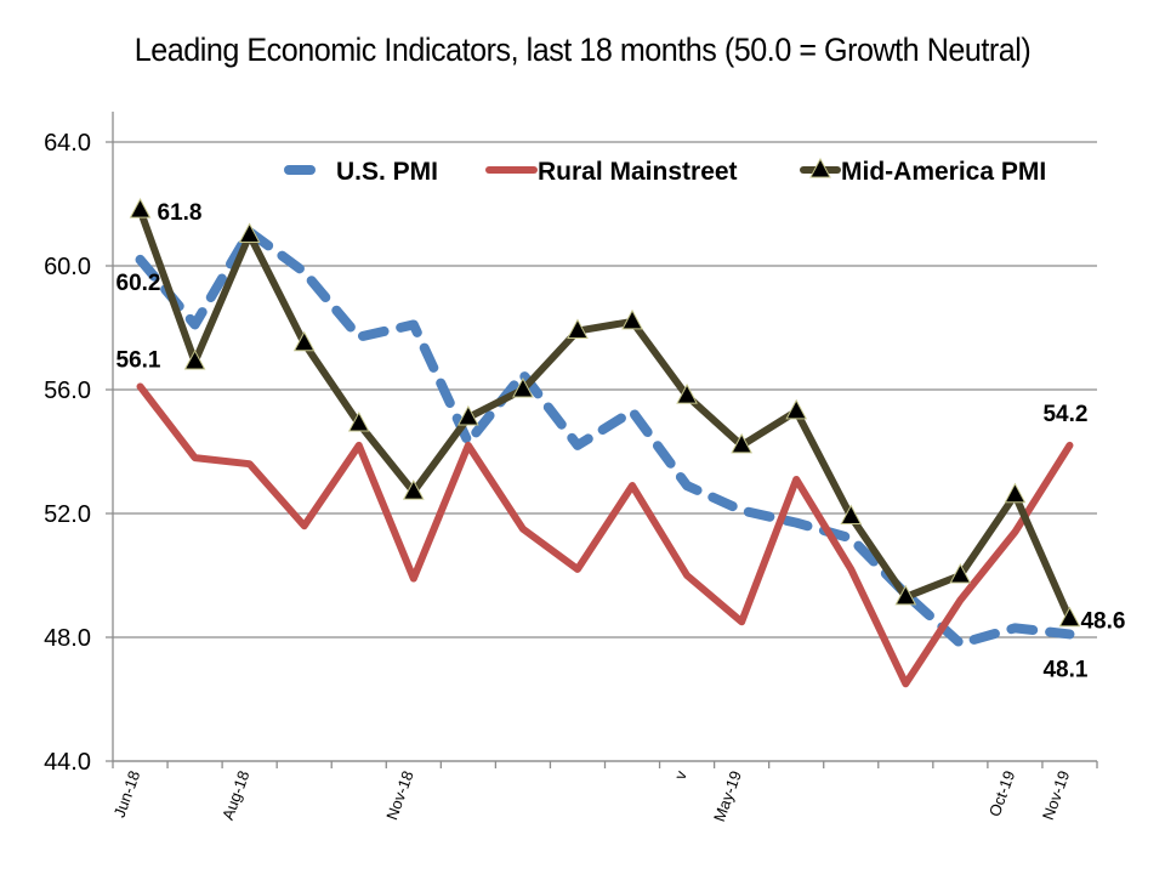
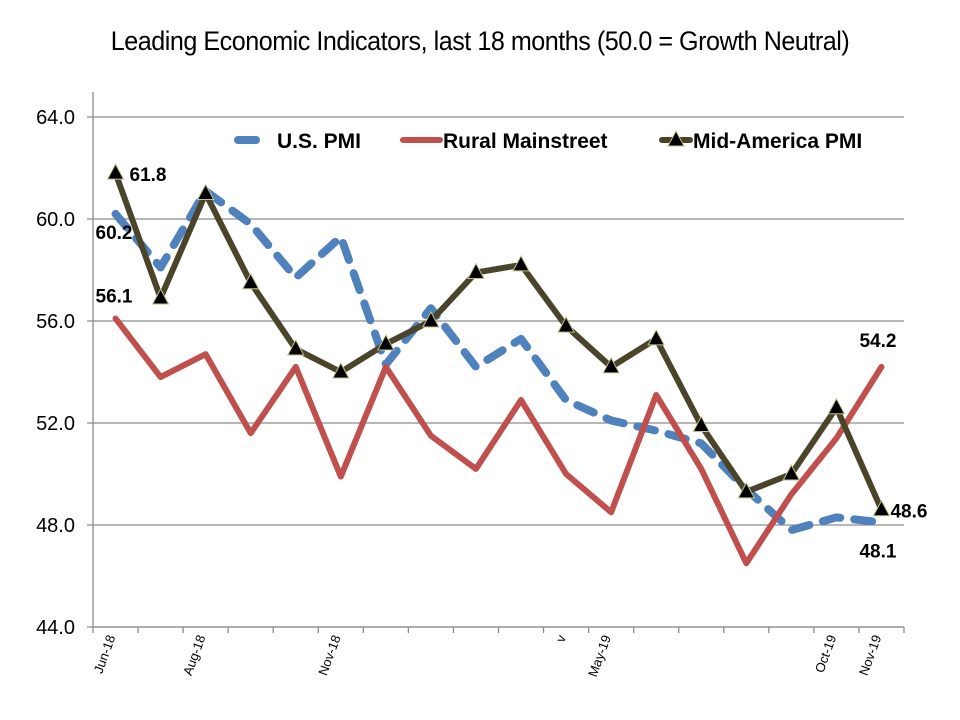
Rural Mainstreet/Aug-18: 53.6 -> 54.7
U.S. PMI/Nov-18: 58.1 -> 59.3
Mid-America PMI/Nov-18: 52.7 -> 54.0
